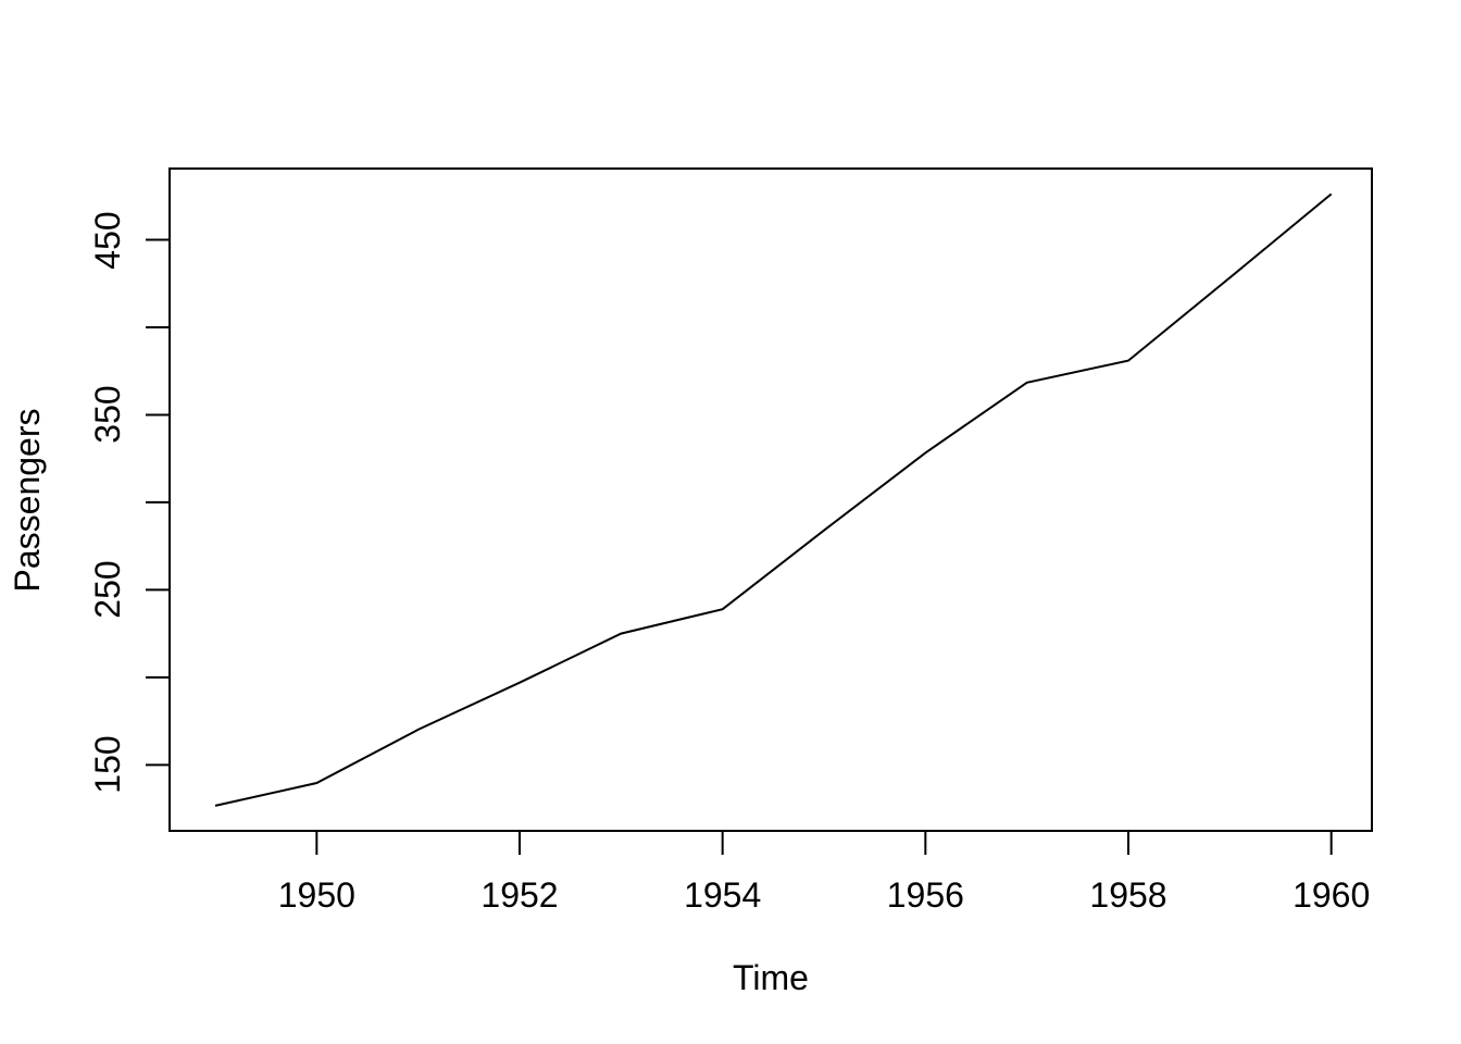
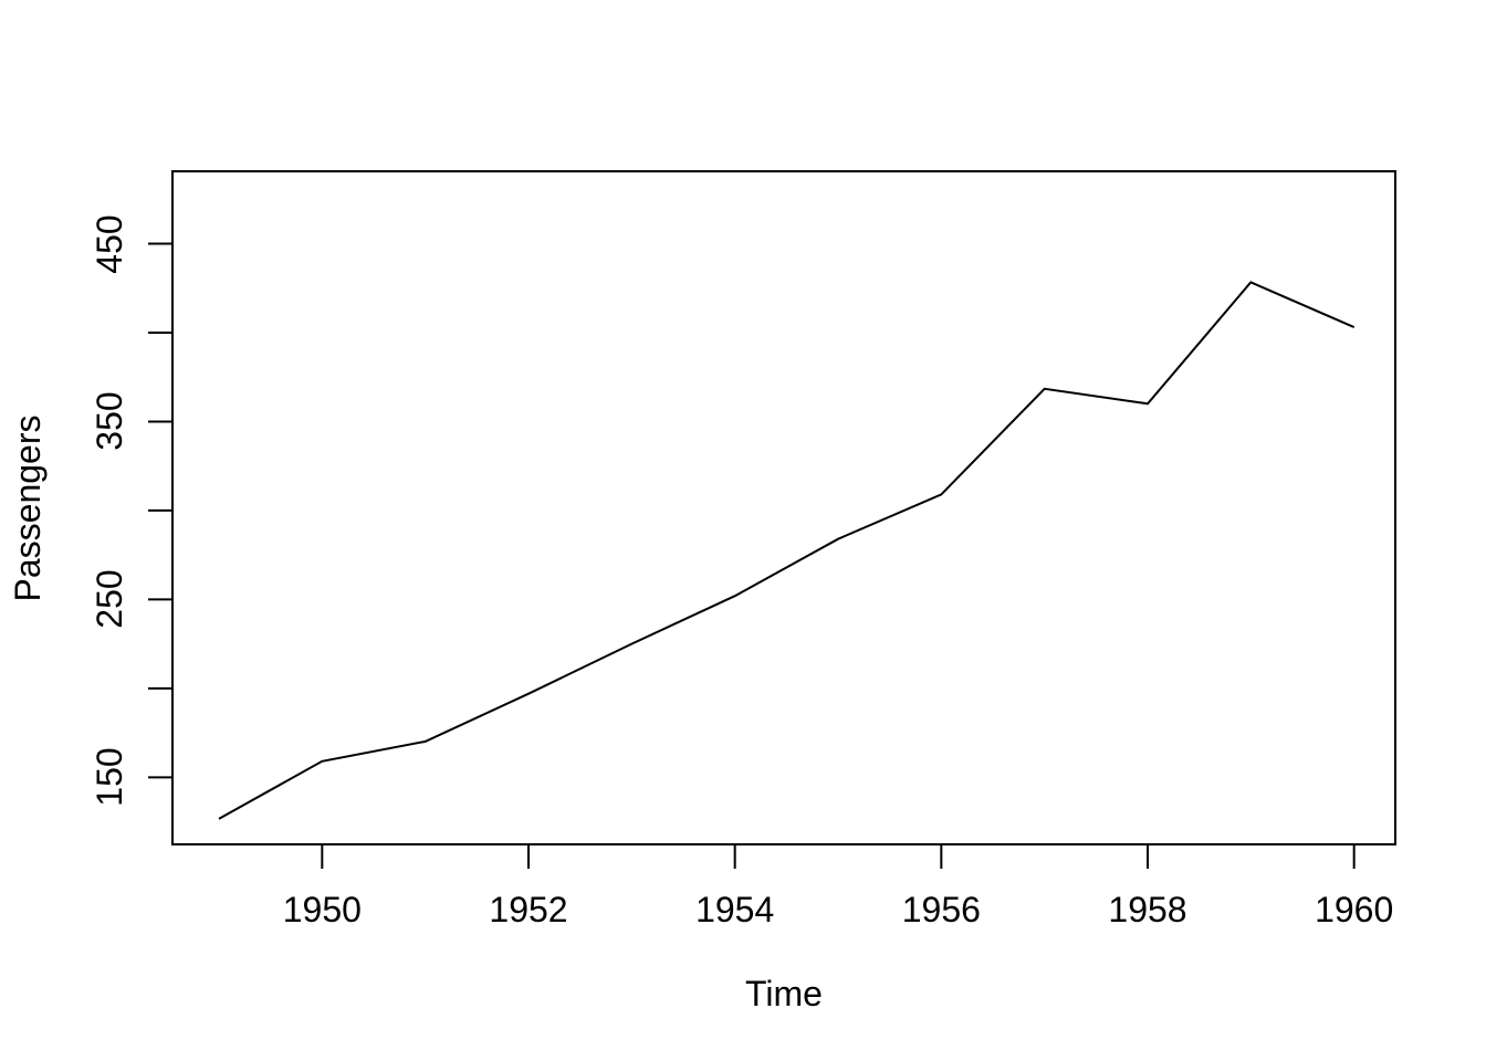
1950: 140 -> 159
1954: 239 -> 252
1956: 328 -> 309
1958: 381 -> 360
1960: 476 -> 403
